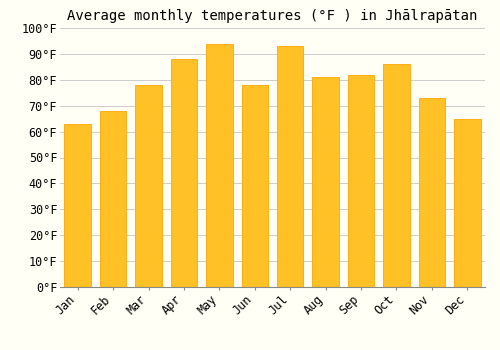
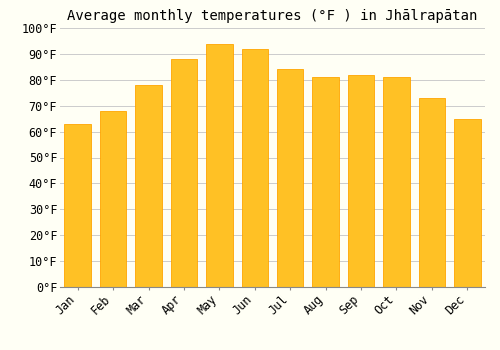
Jun: 78°F -> 92°F
Jul: 93°F -> 84°F
Oct: 86°F -> 81°F
